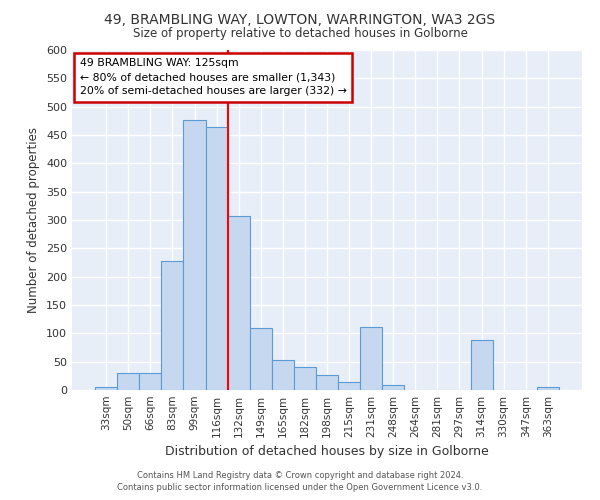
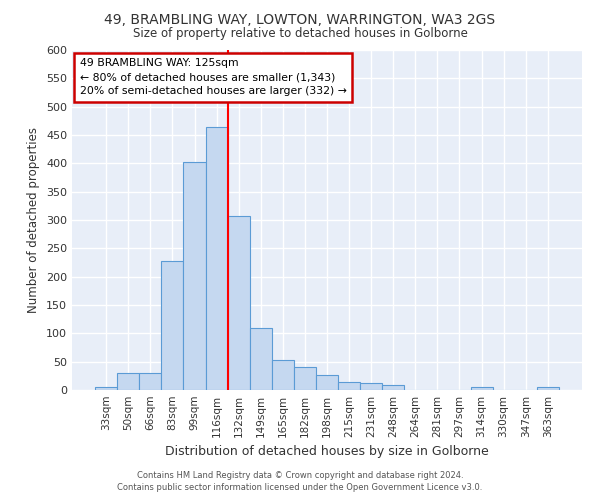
99sqm: 476 -> 402
231sqm: 112 -> 12
314sqm: 88 -> 5
